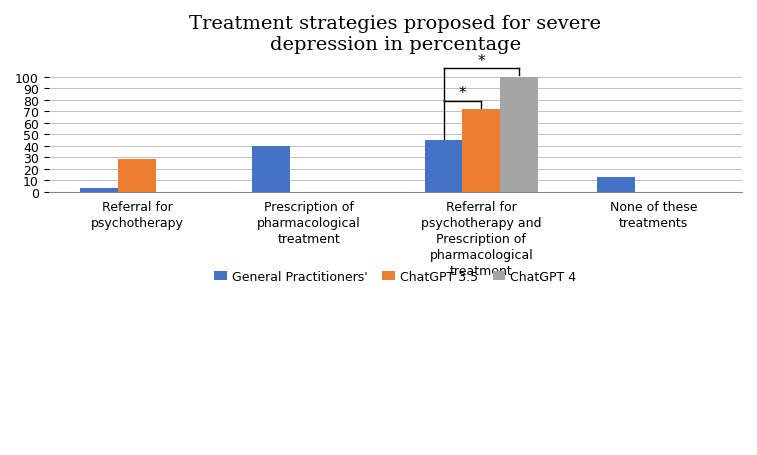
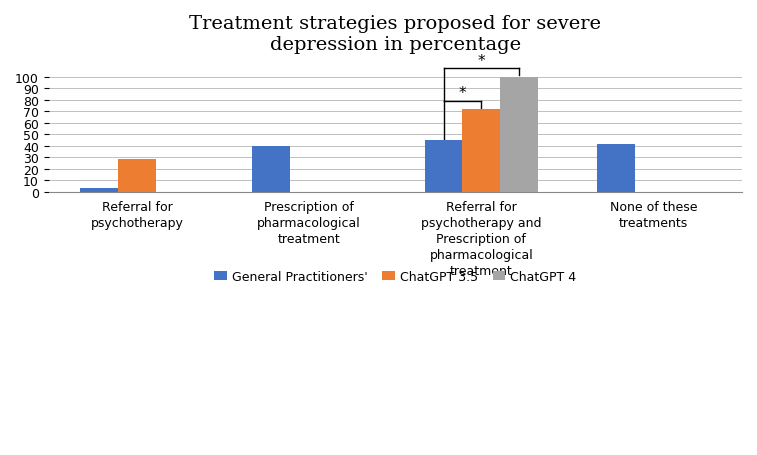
General Practitioners'/None of these treatments: 13 -> 41
